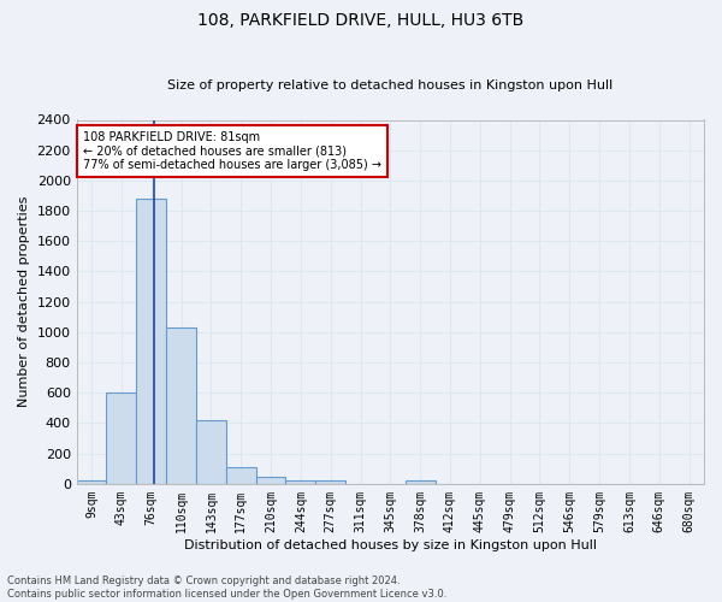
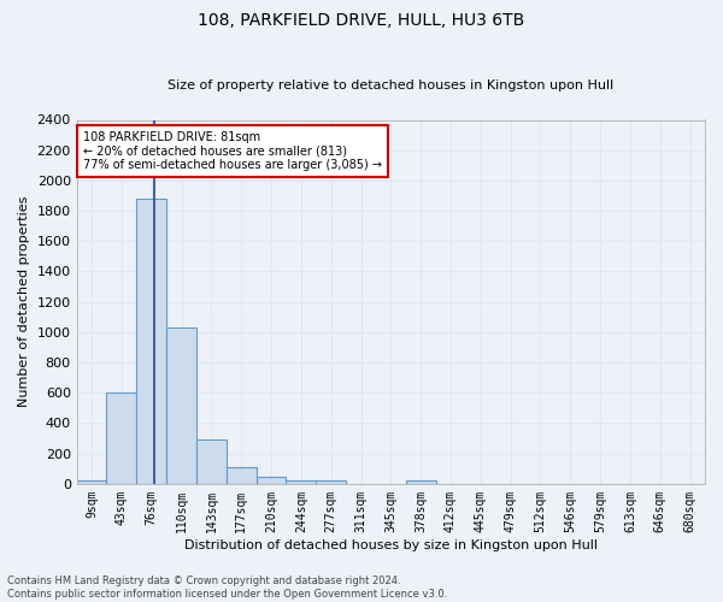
143sqm: 420 -> 290
